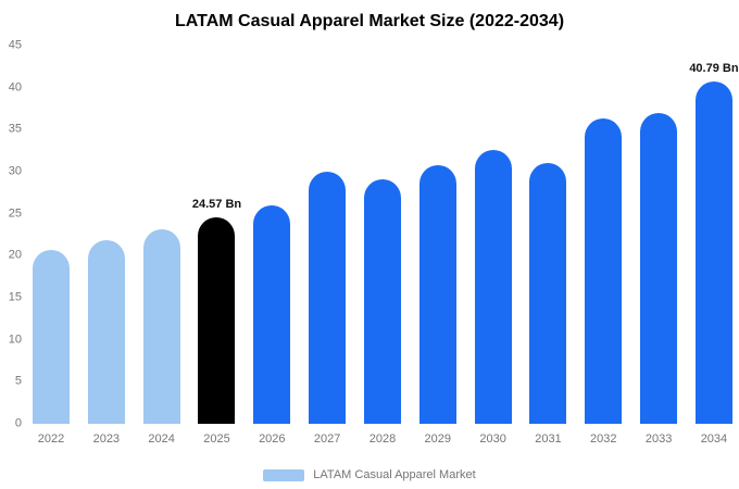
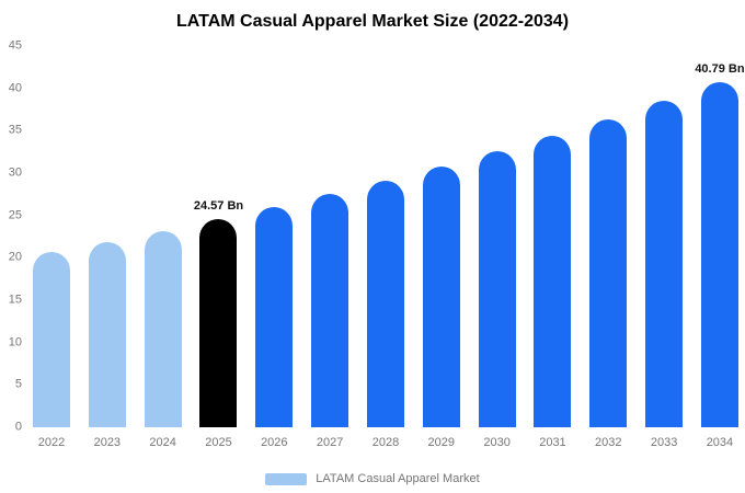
2027: 30 -> 28
2031: 31 -> 34
2033: 37 -> 38
